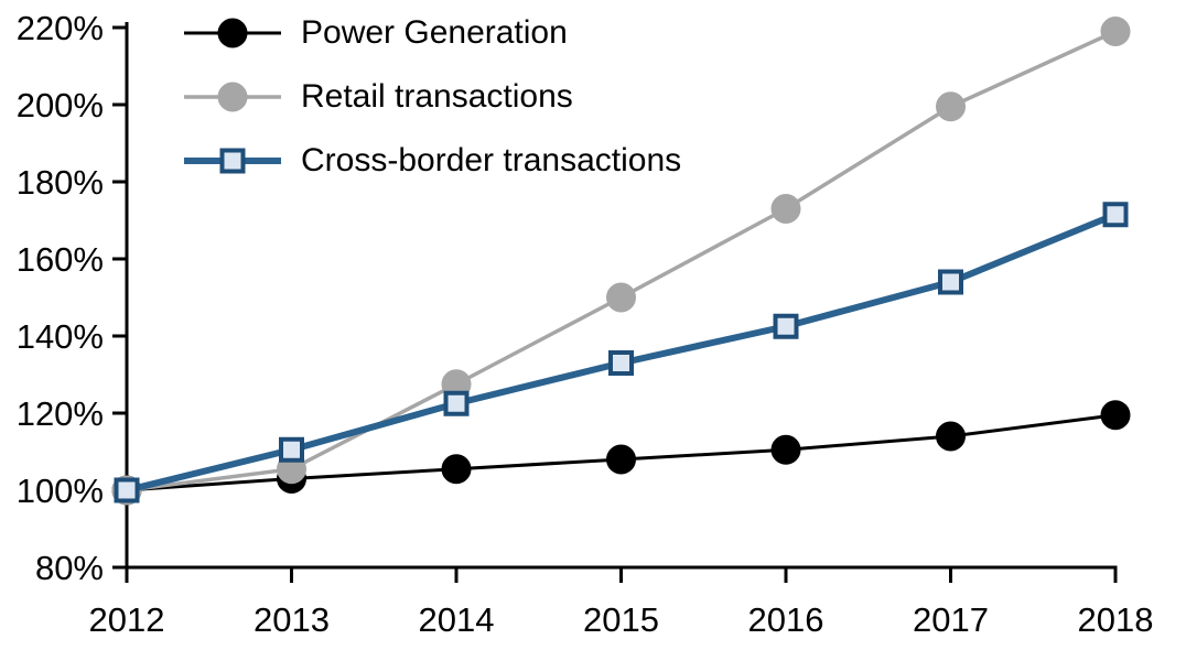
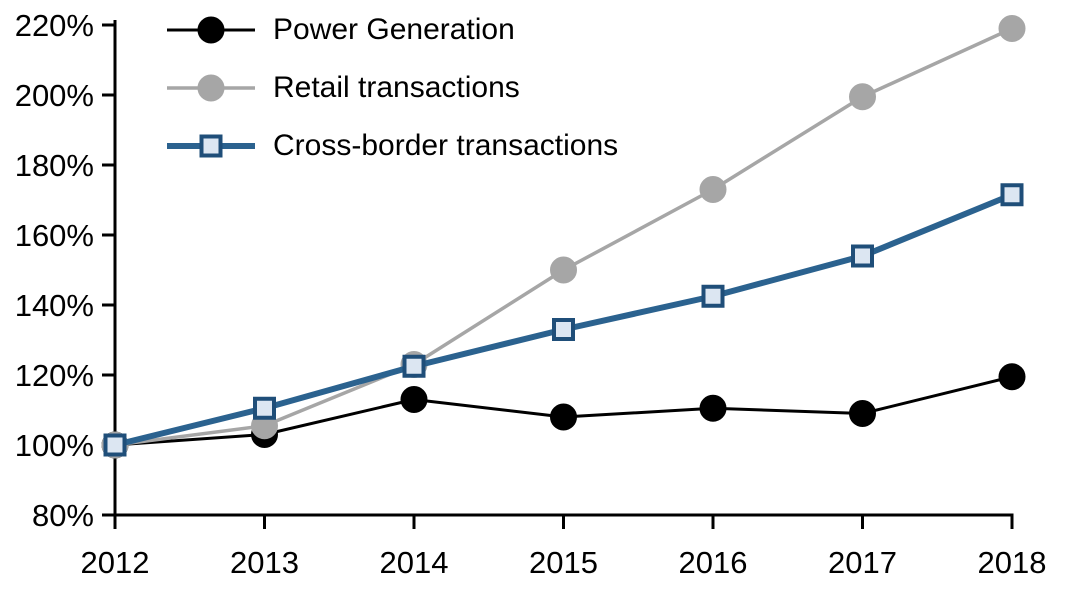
Power Generation/2014: 106% -> 113%
Retail transactions/2014: 128% -> 123%
Power Generation/2017: 114% -> 109%
